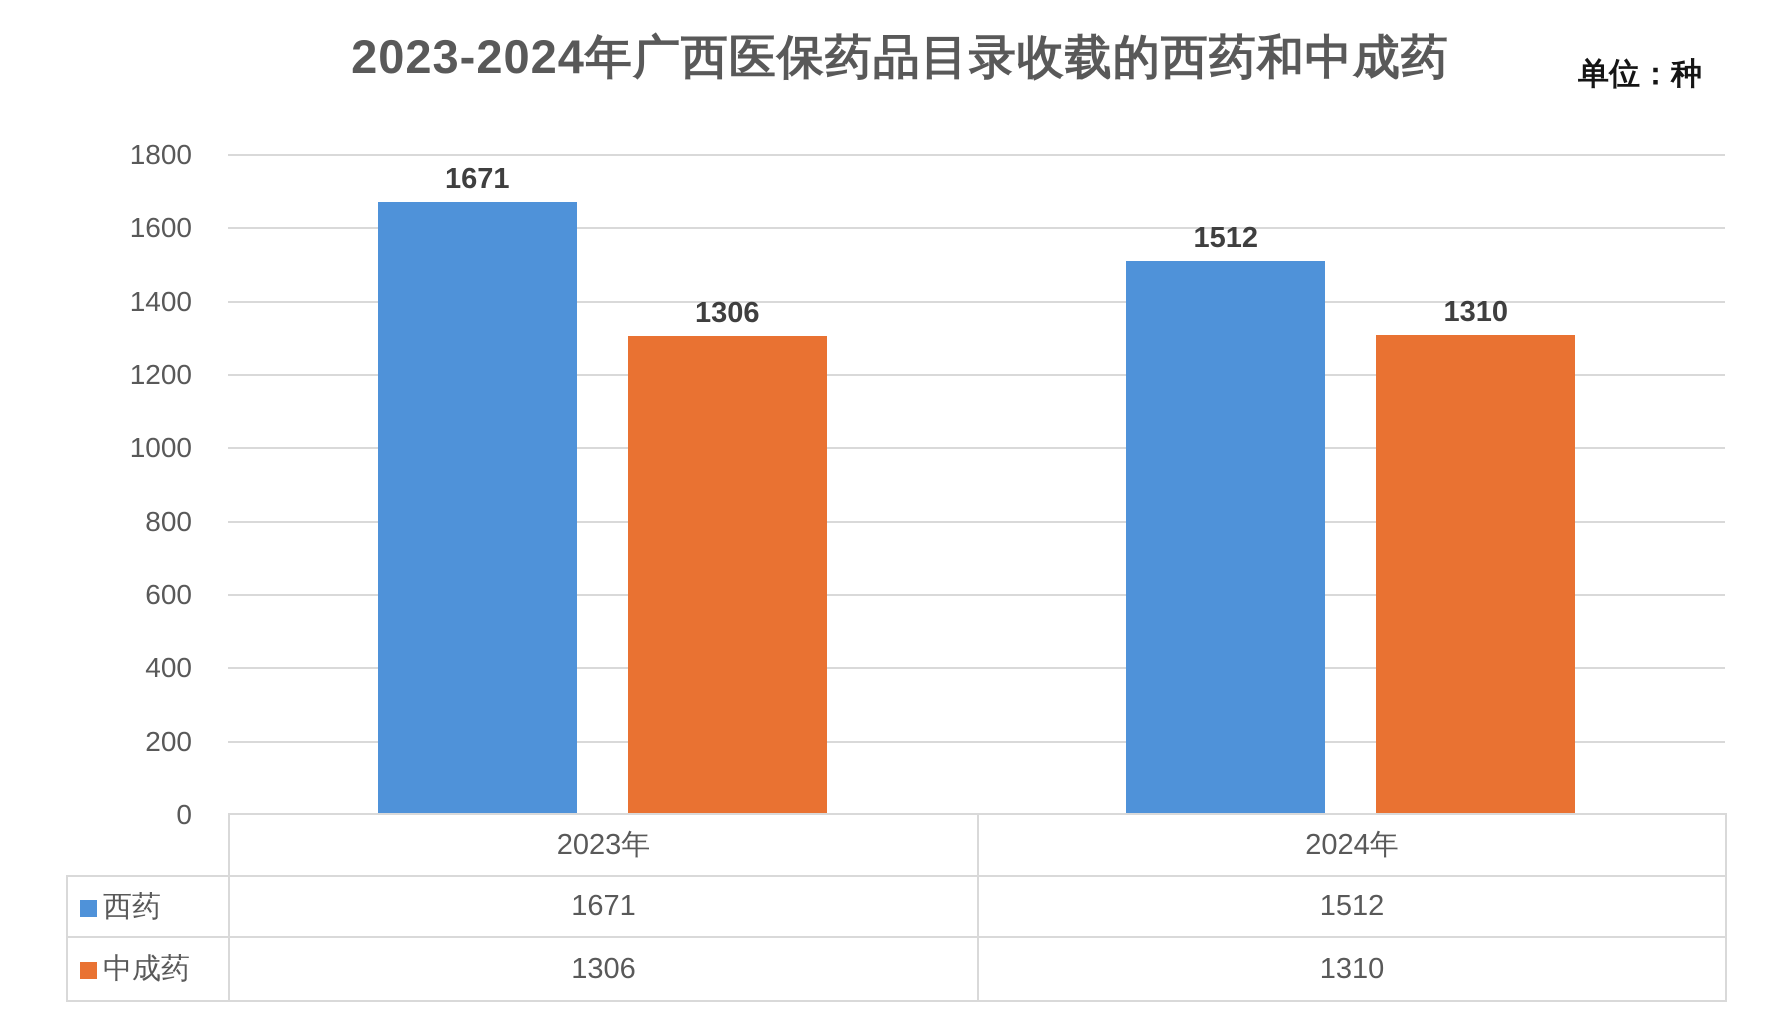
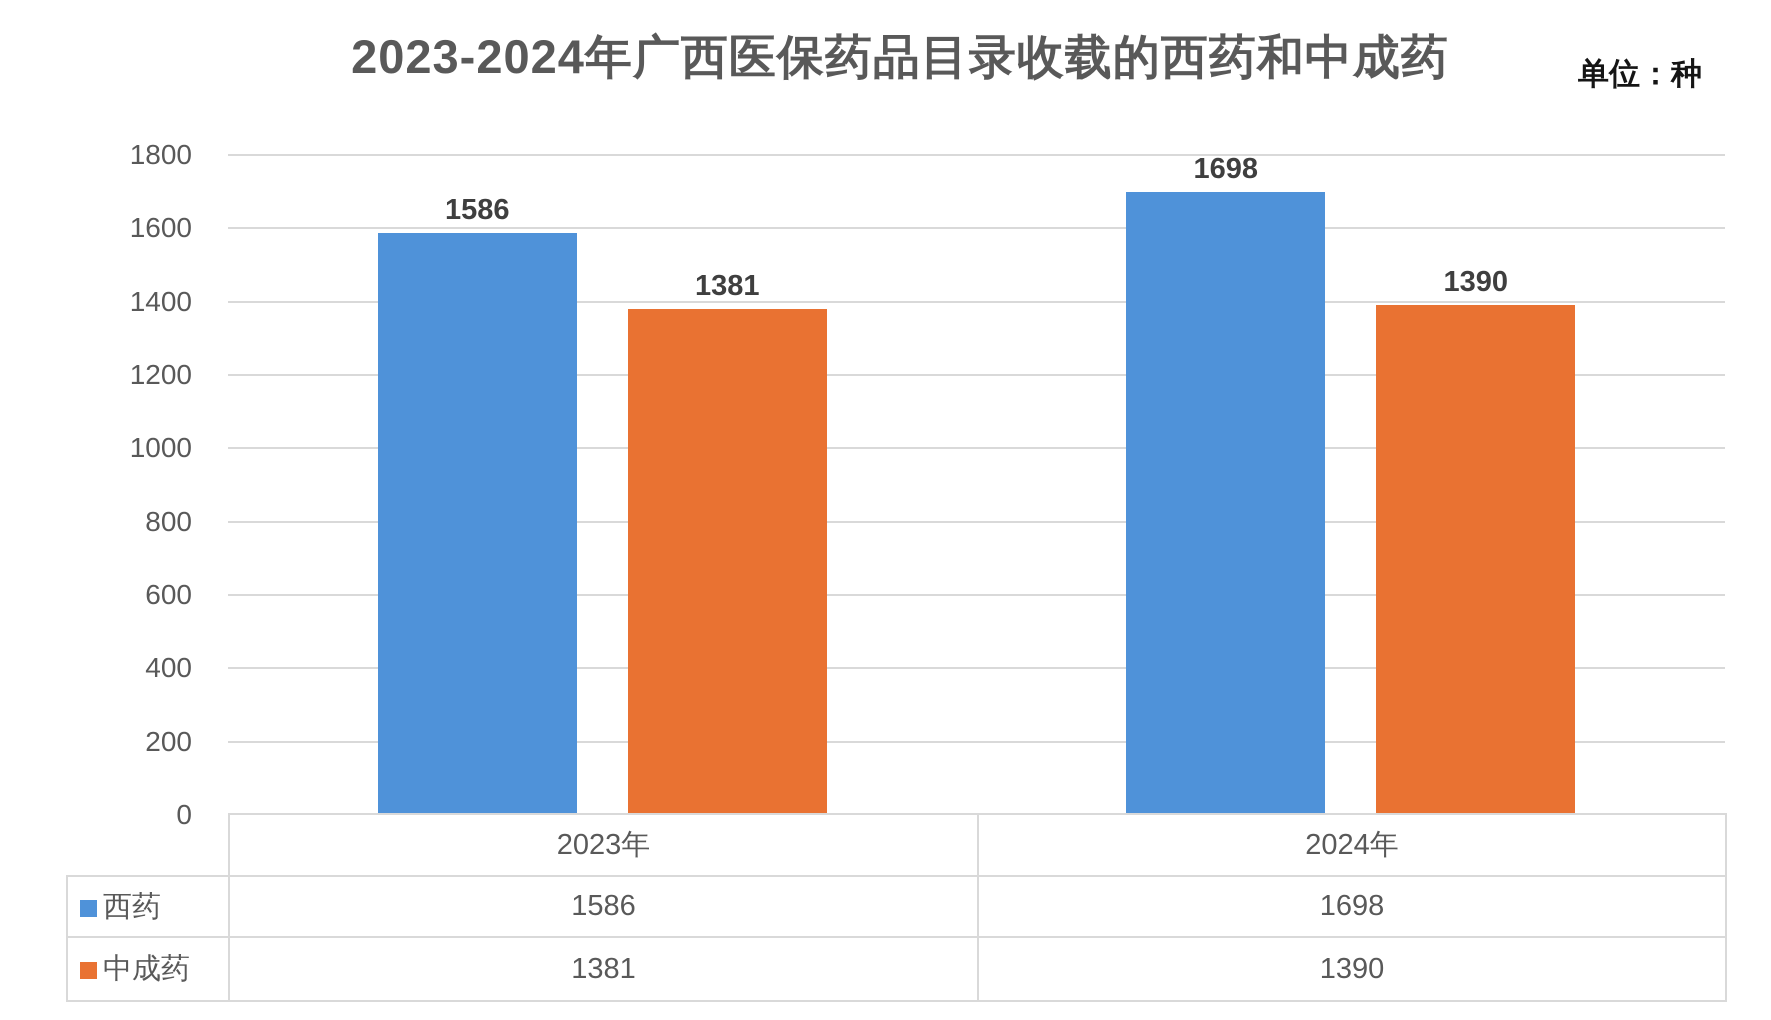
西药/2023年: 1671 -> 1586
中成药/2023年: 1306 -> 1381
西药/2024年: 1512 -> 1698
中成药/2024年: 1310 -> 1390
